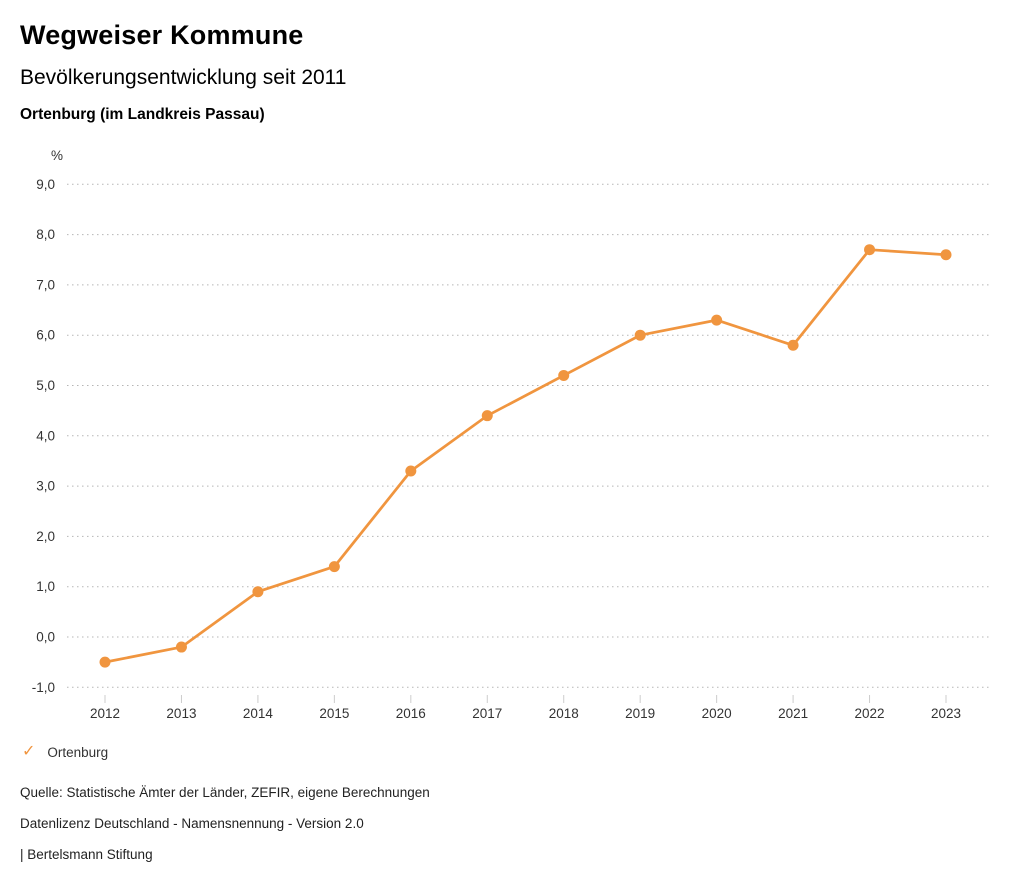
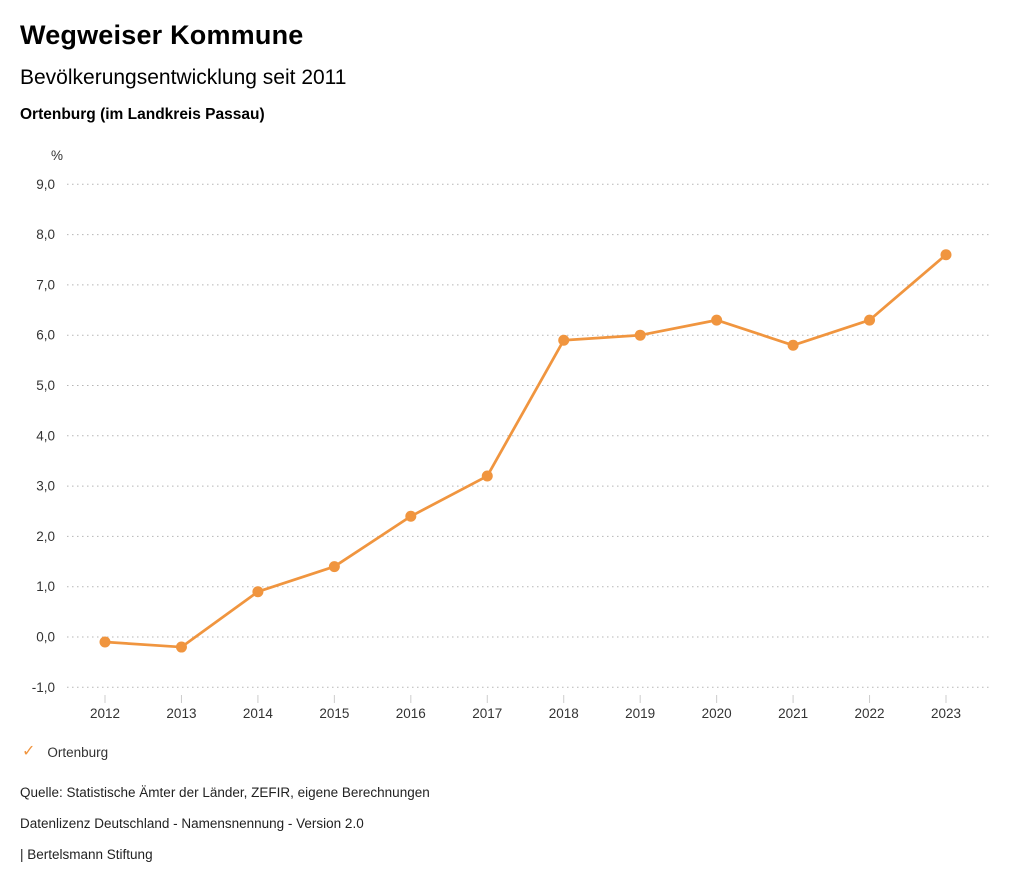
2012: -0,5 -> -0,1
2016: 3,3 -> 2,4
2017: 4,4 -> 3,2
2018: 5,2 -> 5,9
2022: 7,7 -> 6,3
